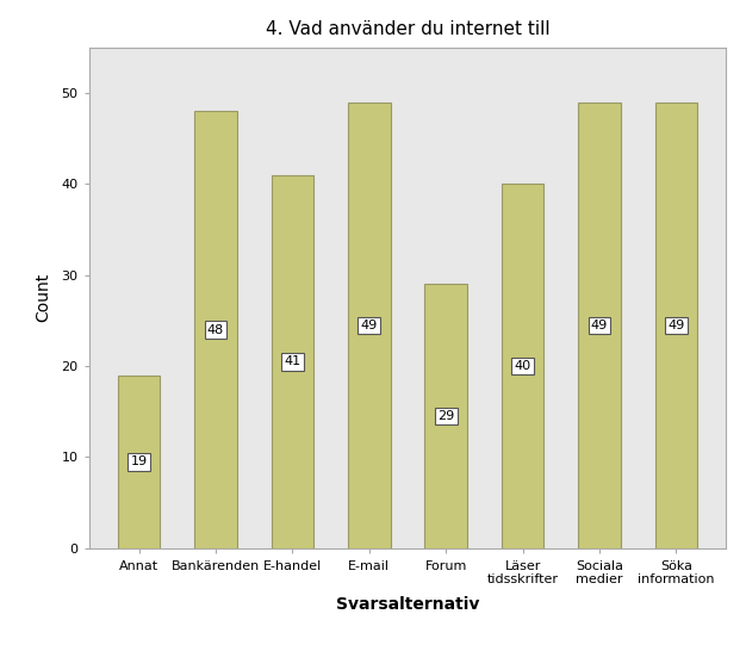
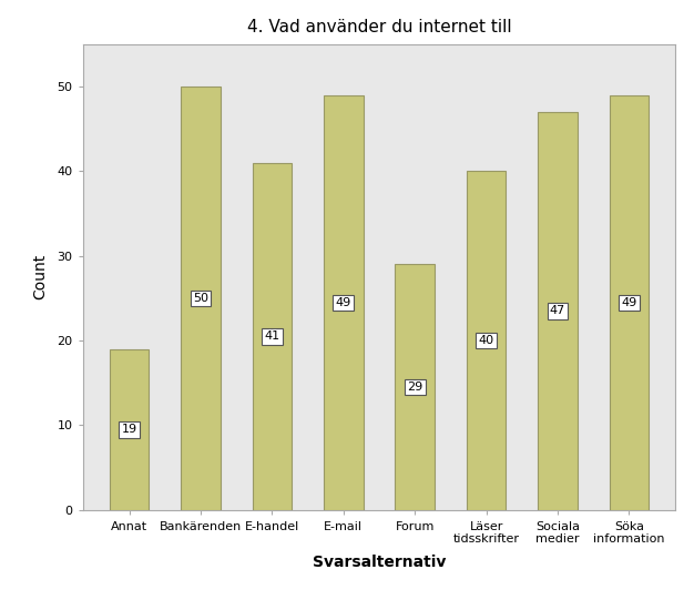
Bankärenden: 48 -> 50
Sociala medier: 49 -> 47
